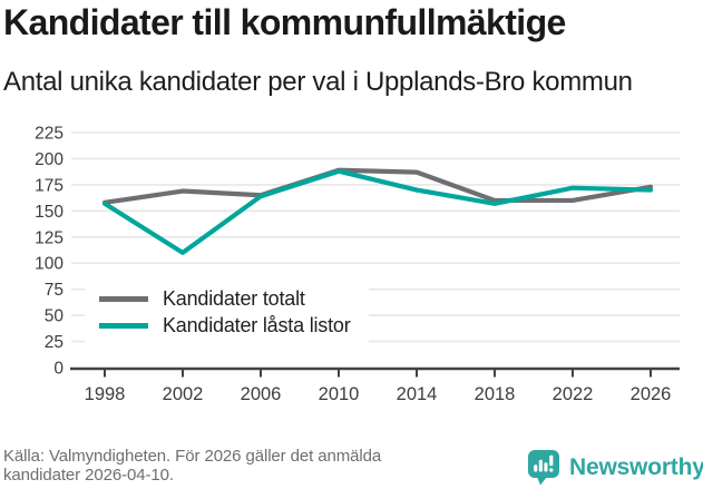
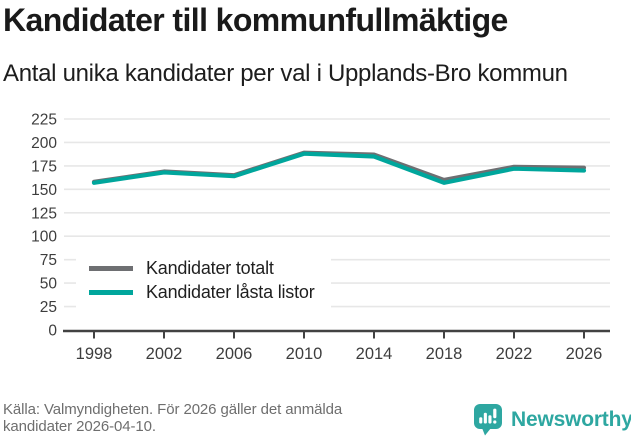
Kandidater låsta listor/2002: 110 -> 170
Kandidater låsta listor/2014: 170 -> 180
Kandidater totalt/2022: 160 -> 170
